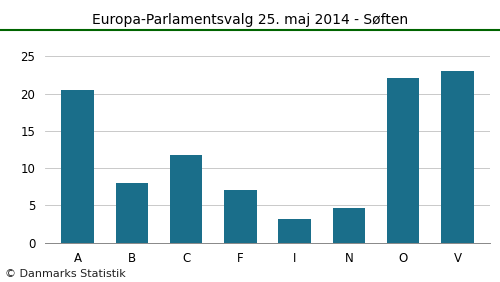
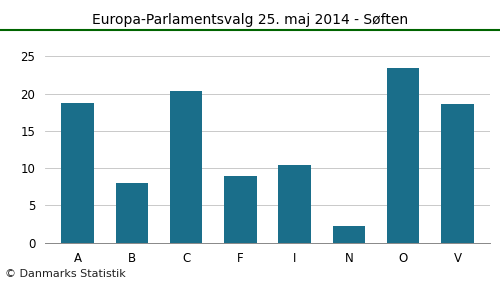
A: 20.5 -> 18.8
C: 11.7 -> 20.4
F: 7.1 -> 9.0
I: 3.1 -> 10.4
N: 4.6 -> 2.2
O: 22.1 -> 23.4
V: 23.1 -> 18.6
